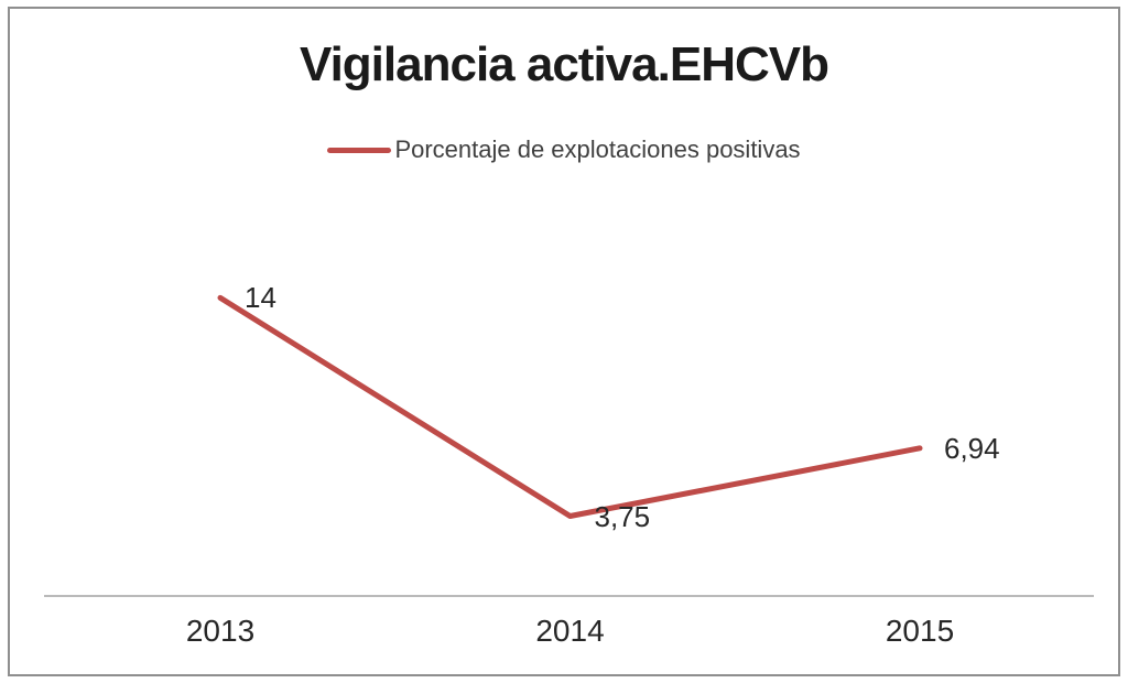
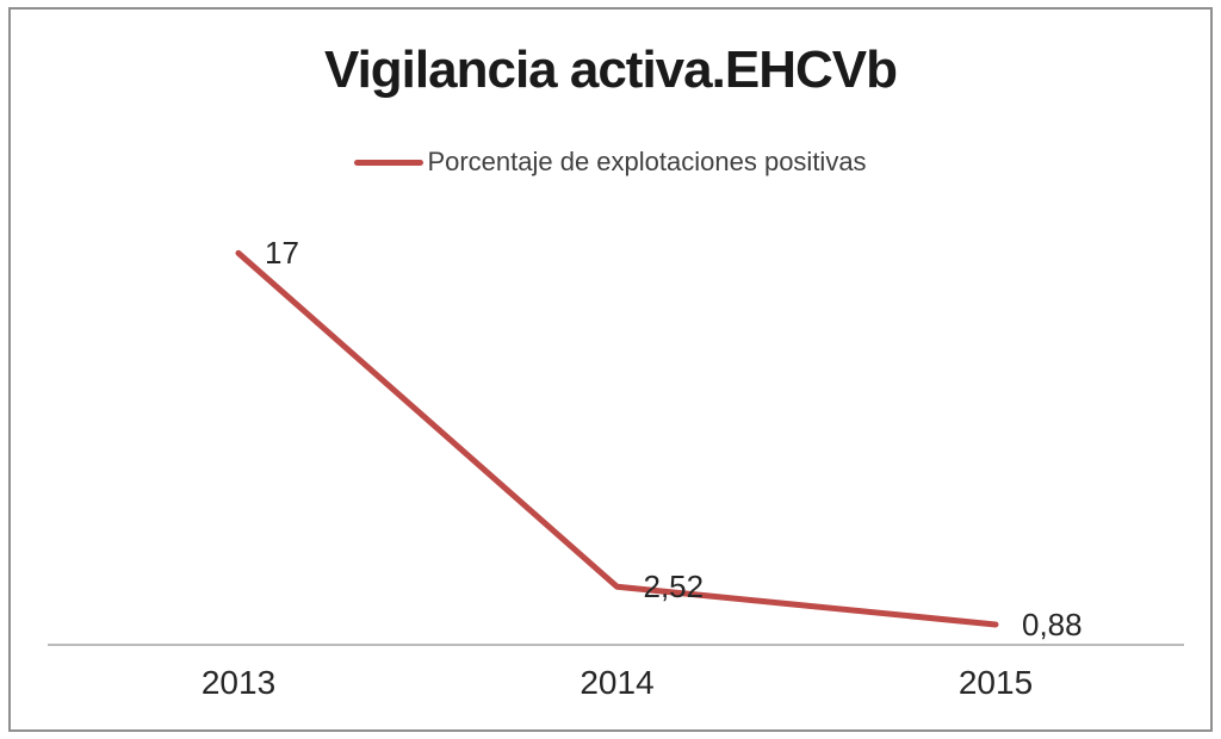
2013: 14 -> 17
2014: 3,75 -> 2,52
2015: 6,94 -> 0,88
